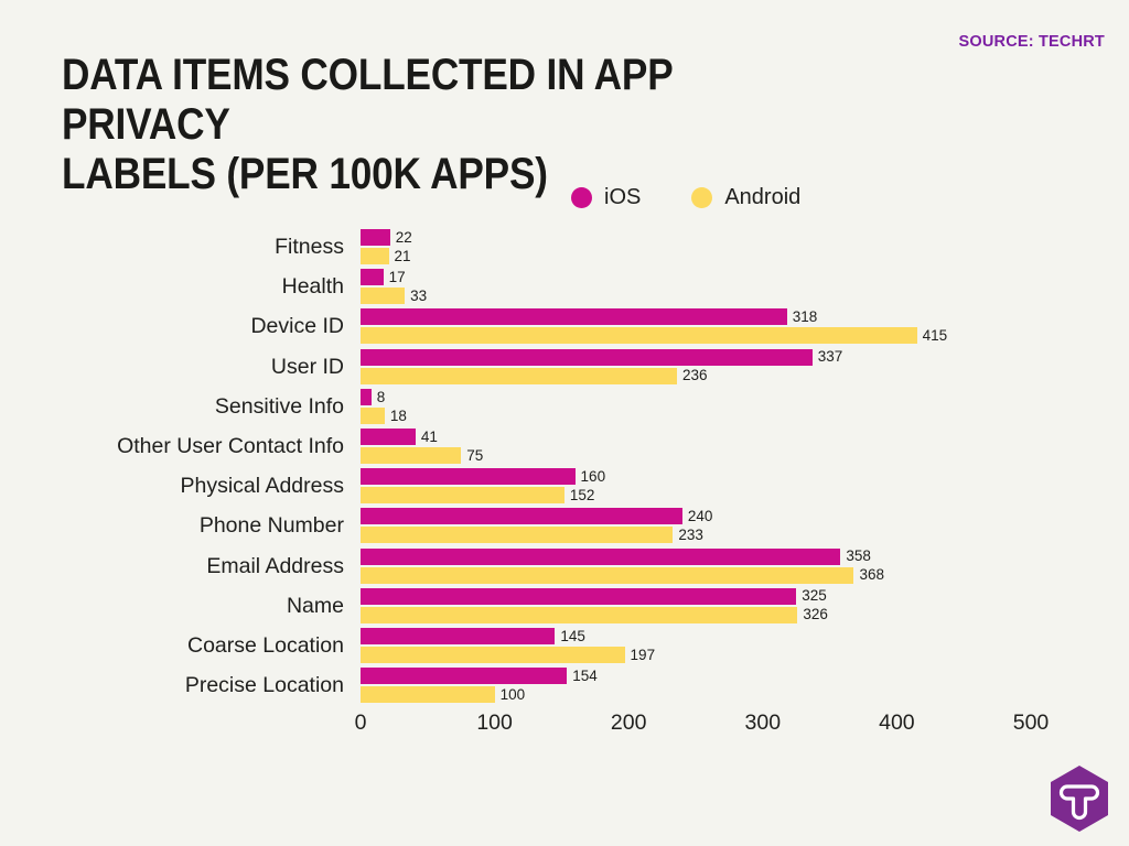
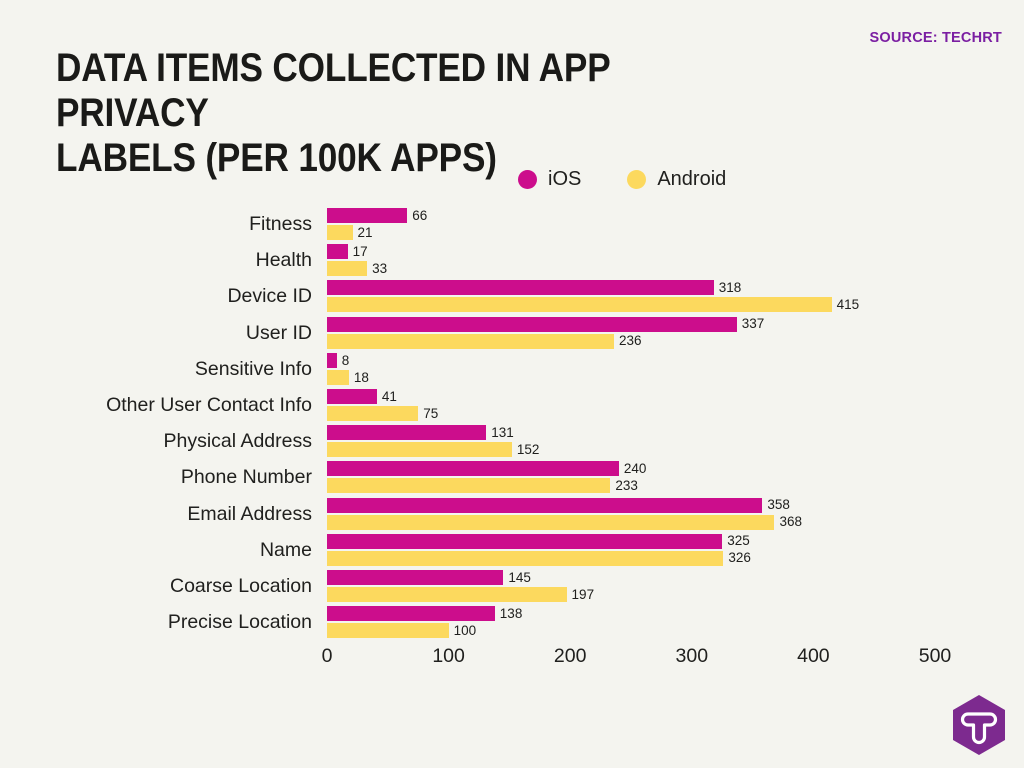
iOS/Fitness: 22 -> 66
iOS/Physical Address: 160 -> 131
iOS/Precise Location: 154 -> 138
